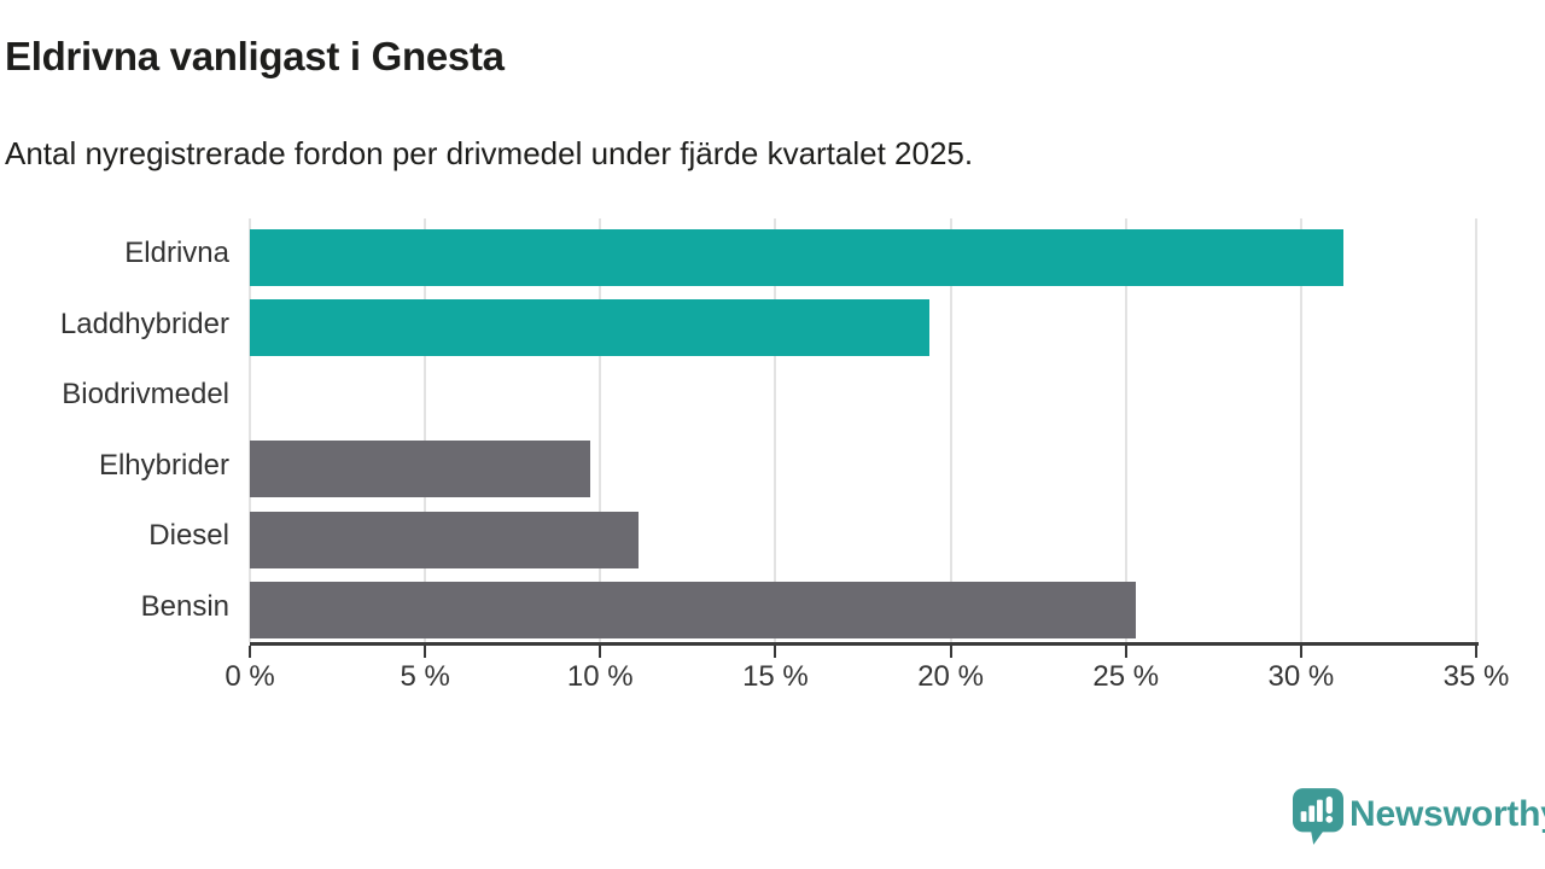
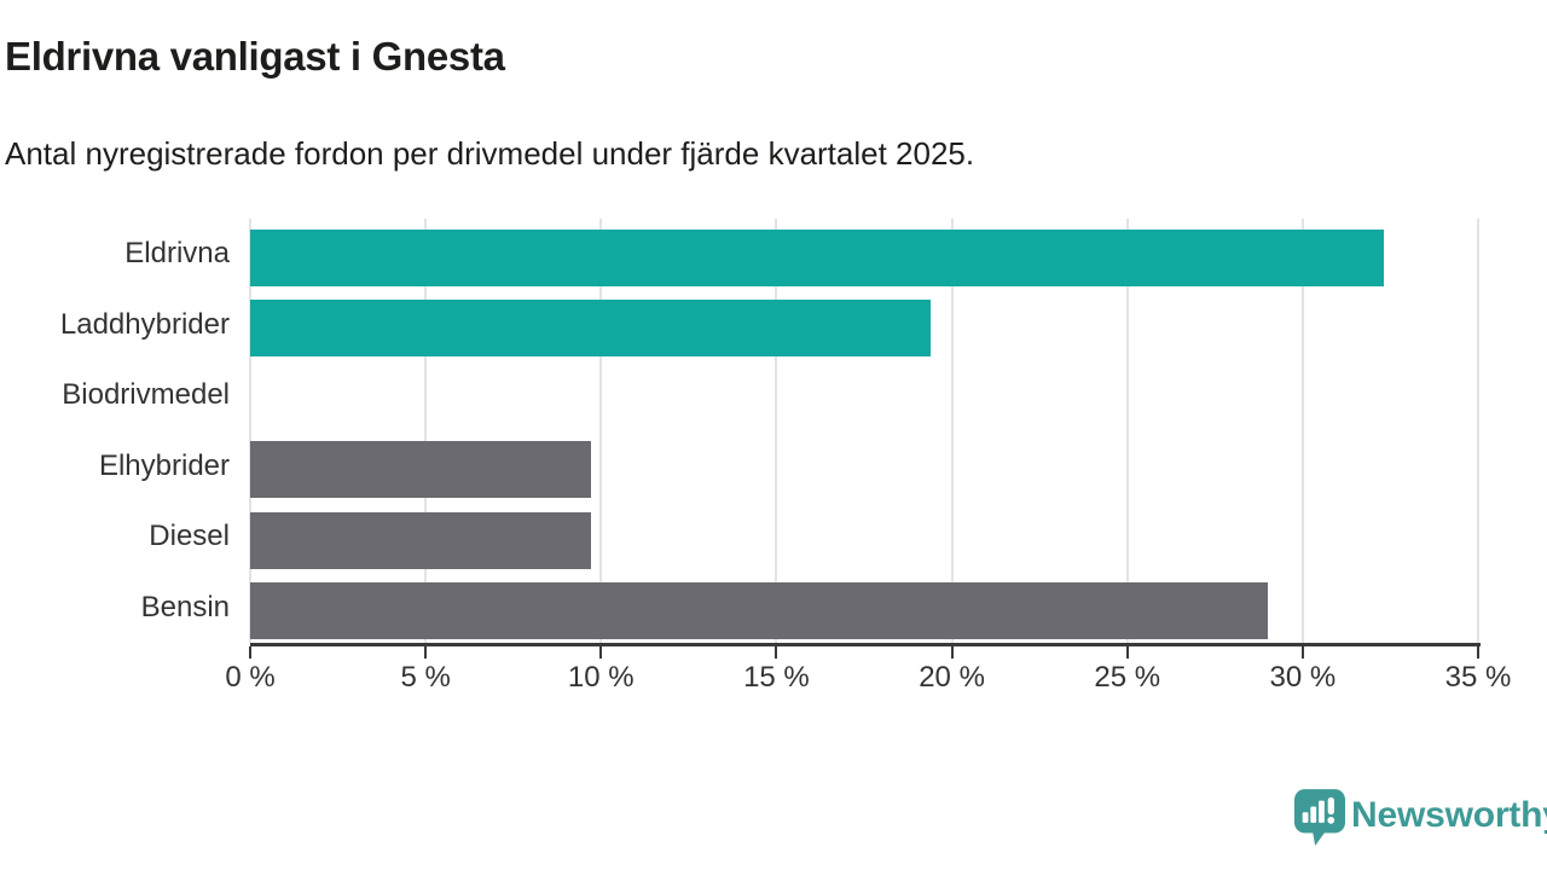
Eldrivna: 31.2% -> 32.3%
Diesel: 11.1% -> 9.7%
Bensin: 25.3% -> 29.0%
